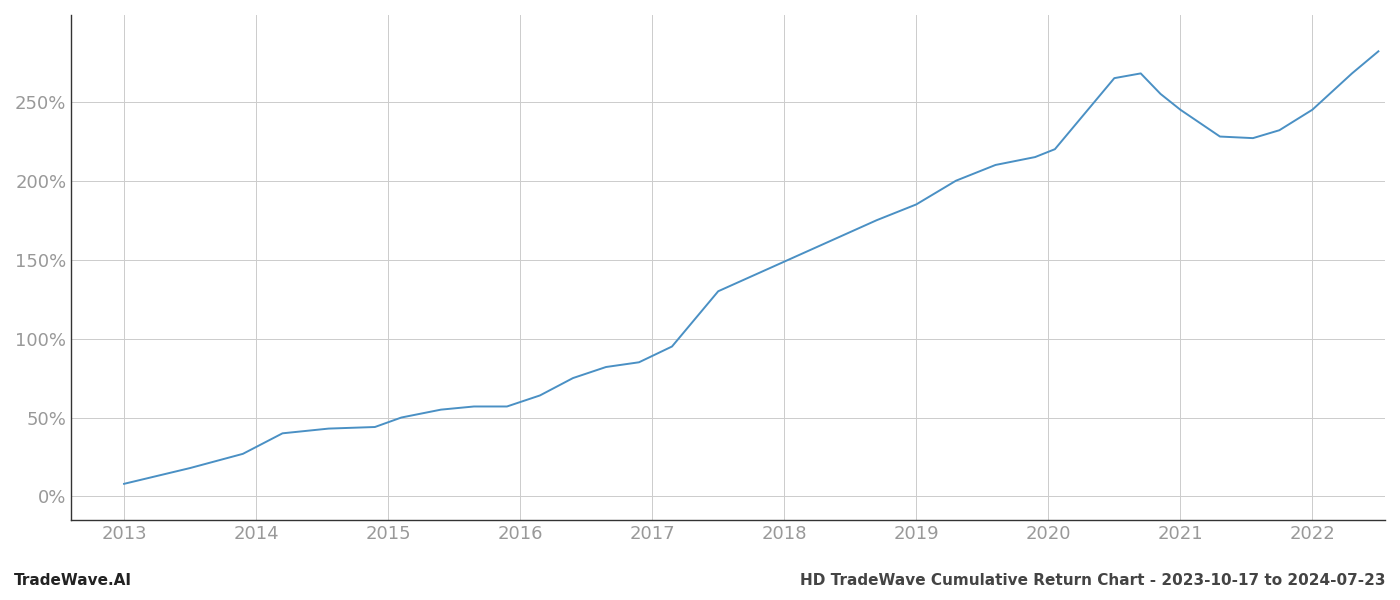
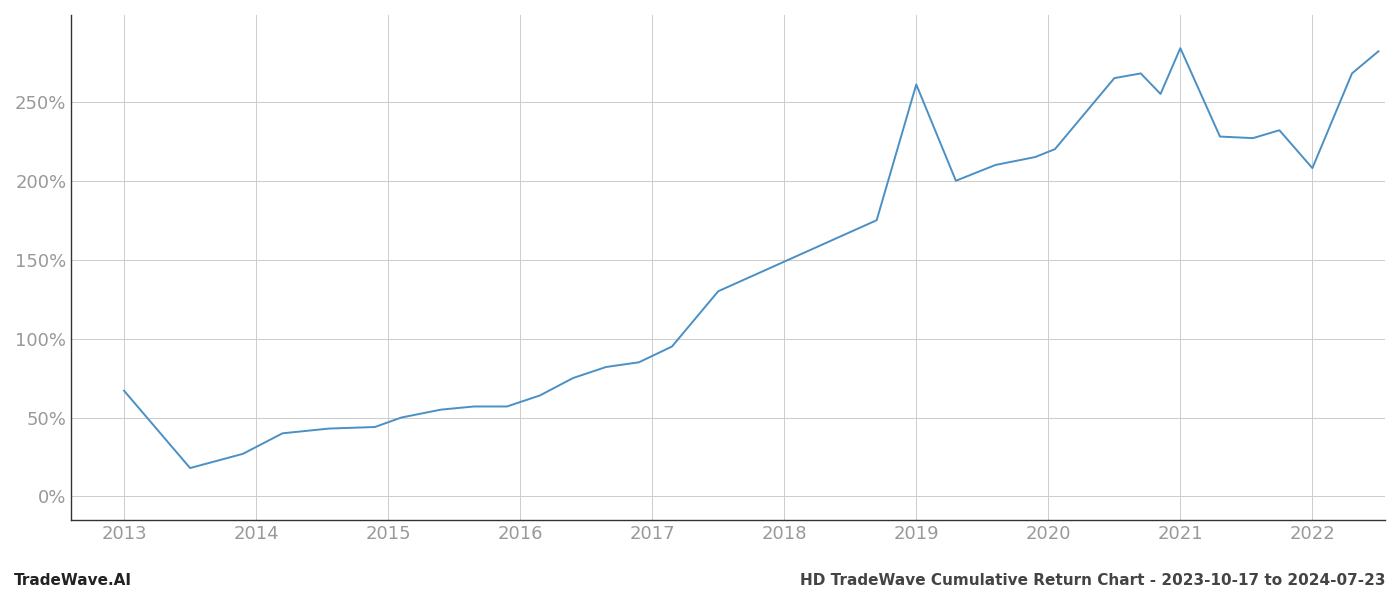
2013: 8% -> 67%
2019: 185% -> 261%
2021: 245% -> 284%
2022: 245% -> 208%
